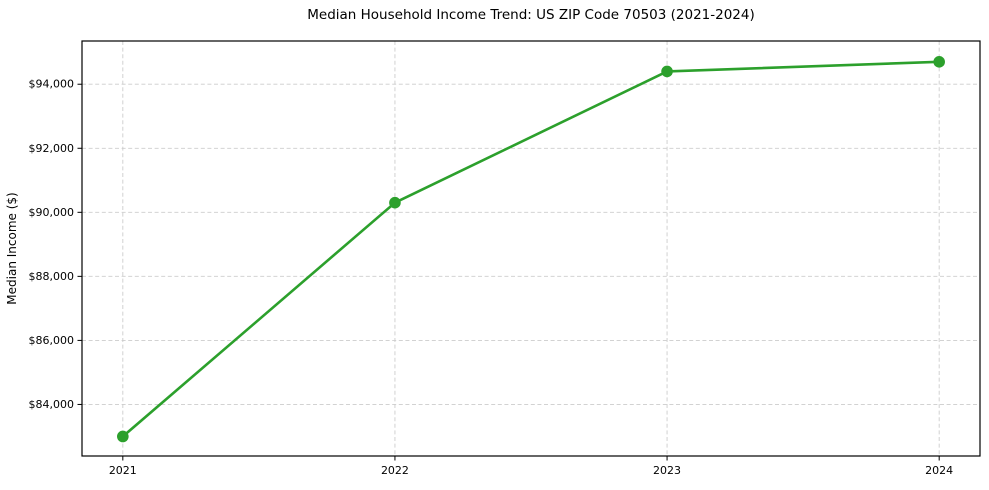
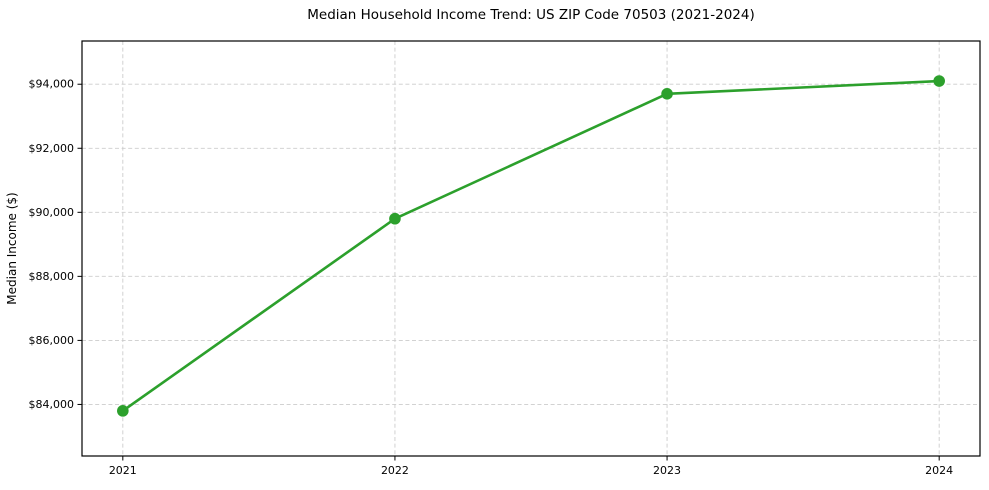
2021: $83000 -> $83800
2022: $90300 -> $89800
2023: $94400 -> $93700
2024: $94700 -> $94100
